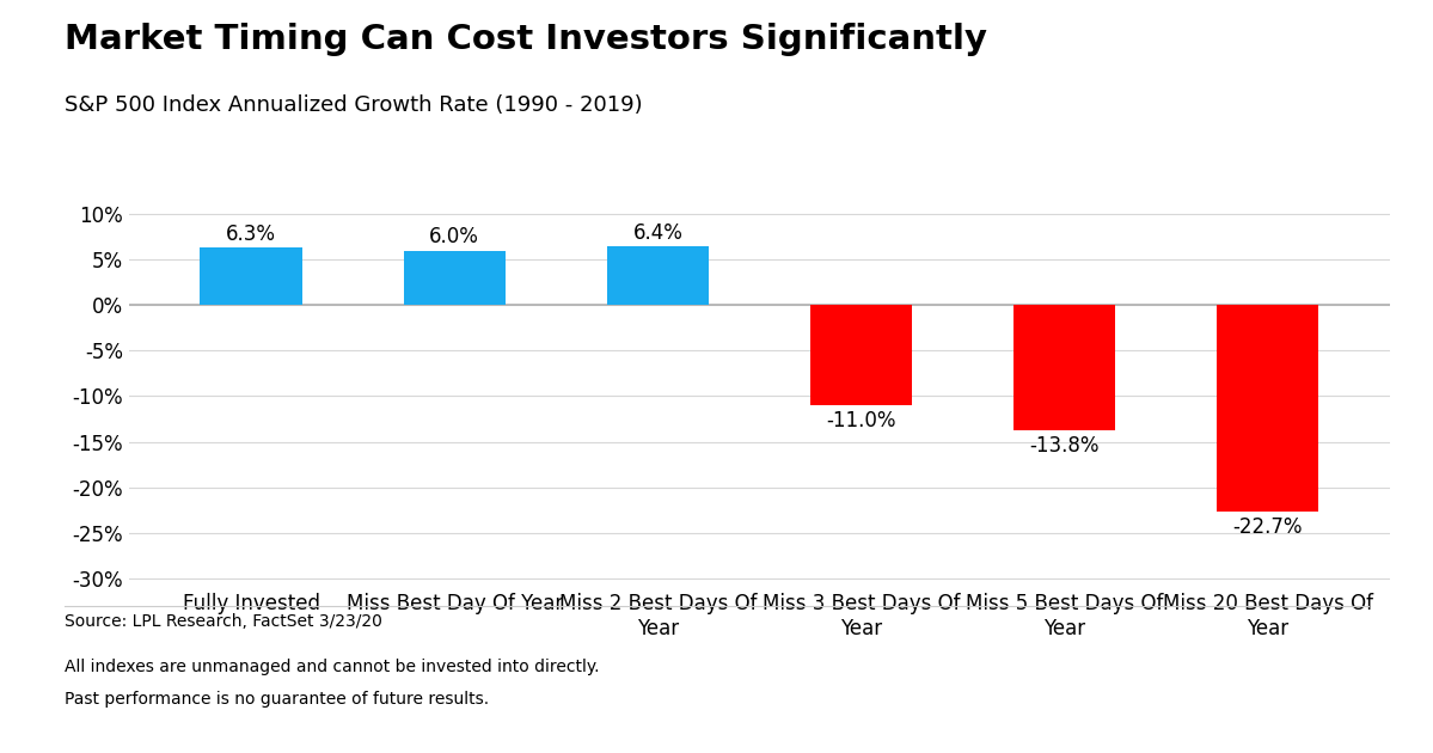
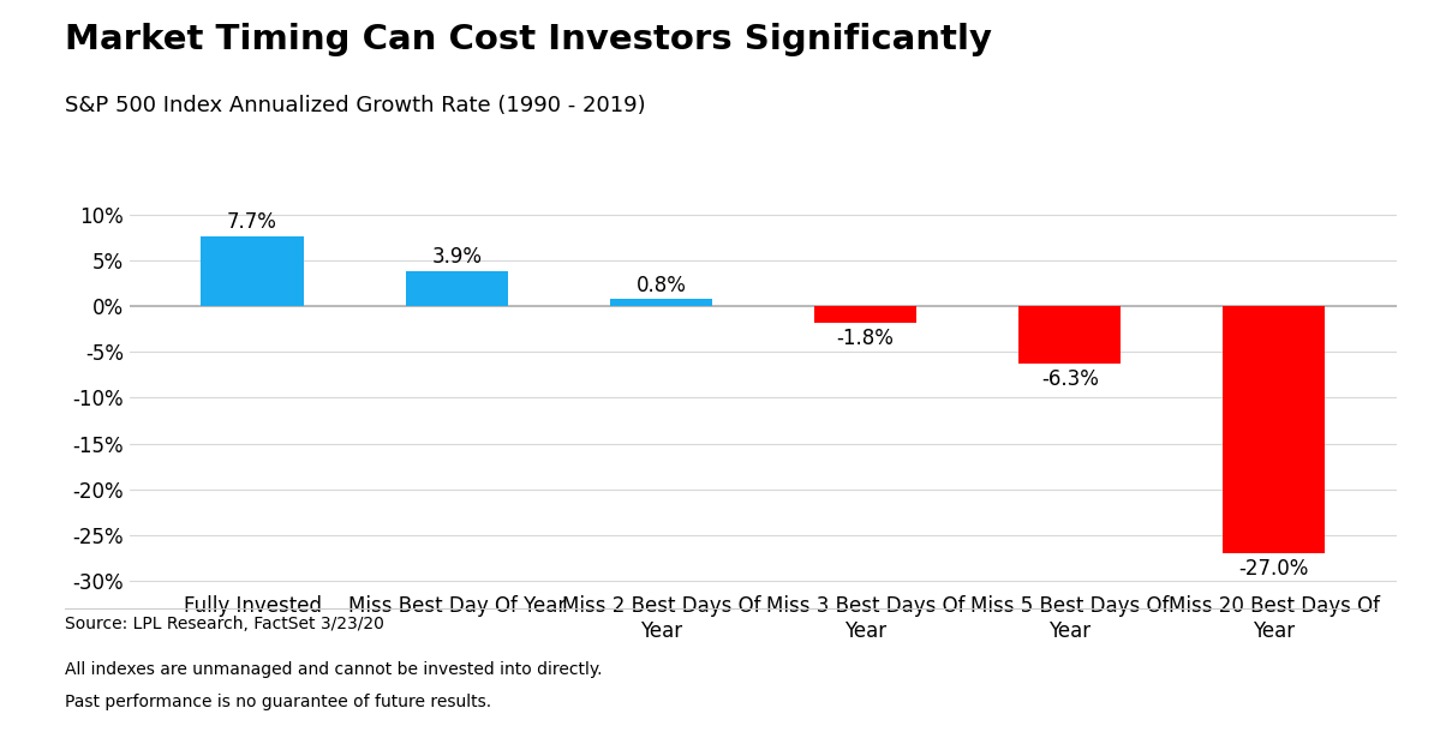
Fully Invested: 6.3% -> 7.7%
Miss Best Day Of Year: 6.0% -> 3.9%
Miss 2 Best Days Of Year: 6.4% -> 0.8%
Miss 3 Best Days Of Year: -11.0% -> -1.8%
Miss 5 Best Days Of Year: -13.8% -> -6.3%
Miss 20 Best Days Of Year: -22.7% -> -27.0%
